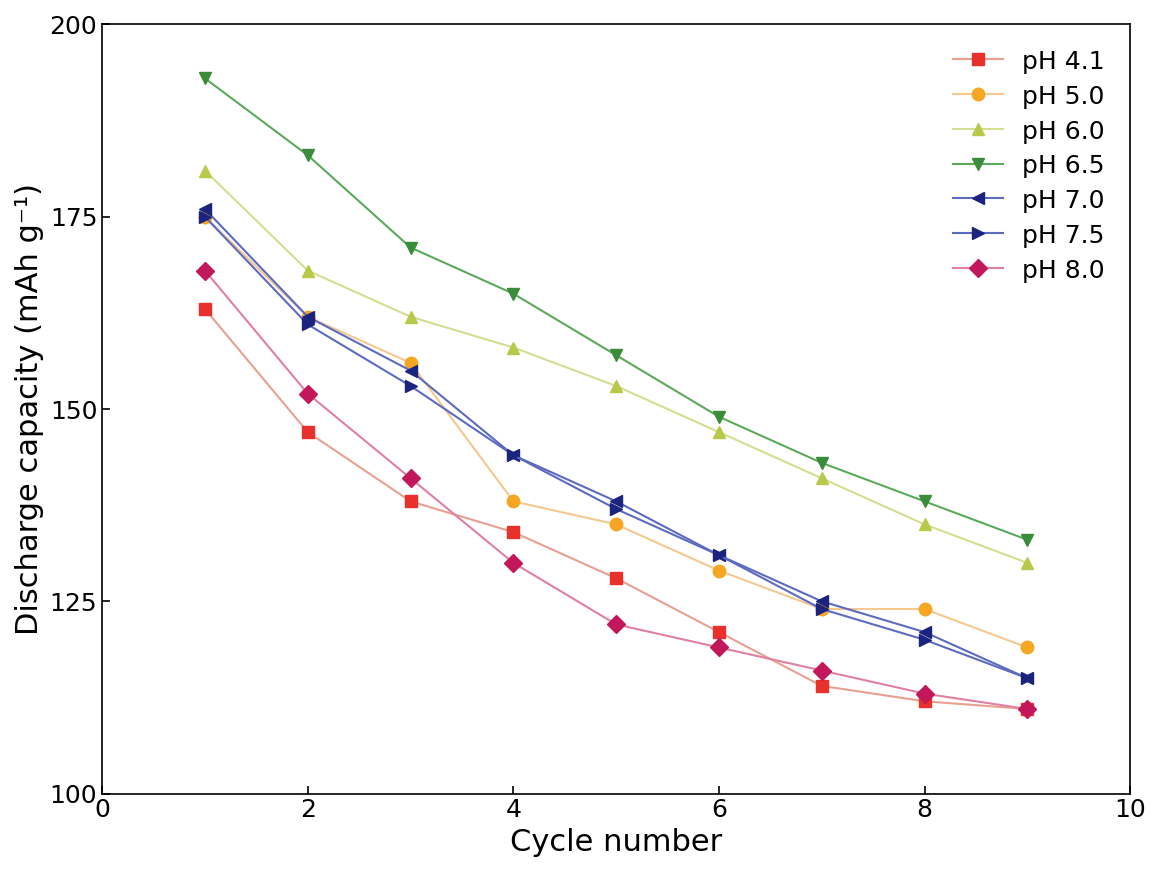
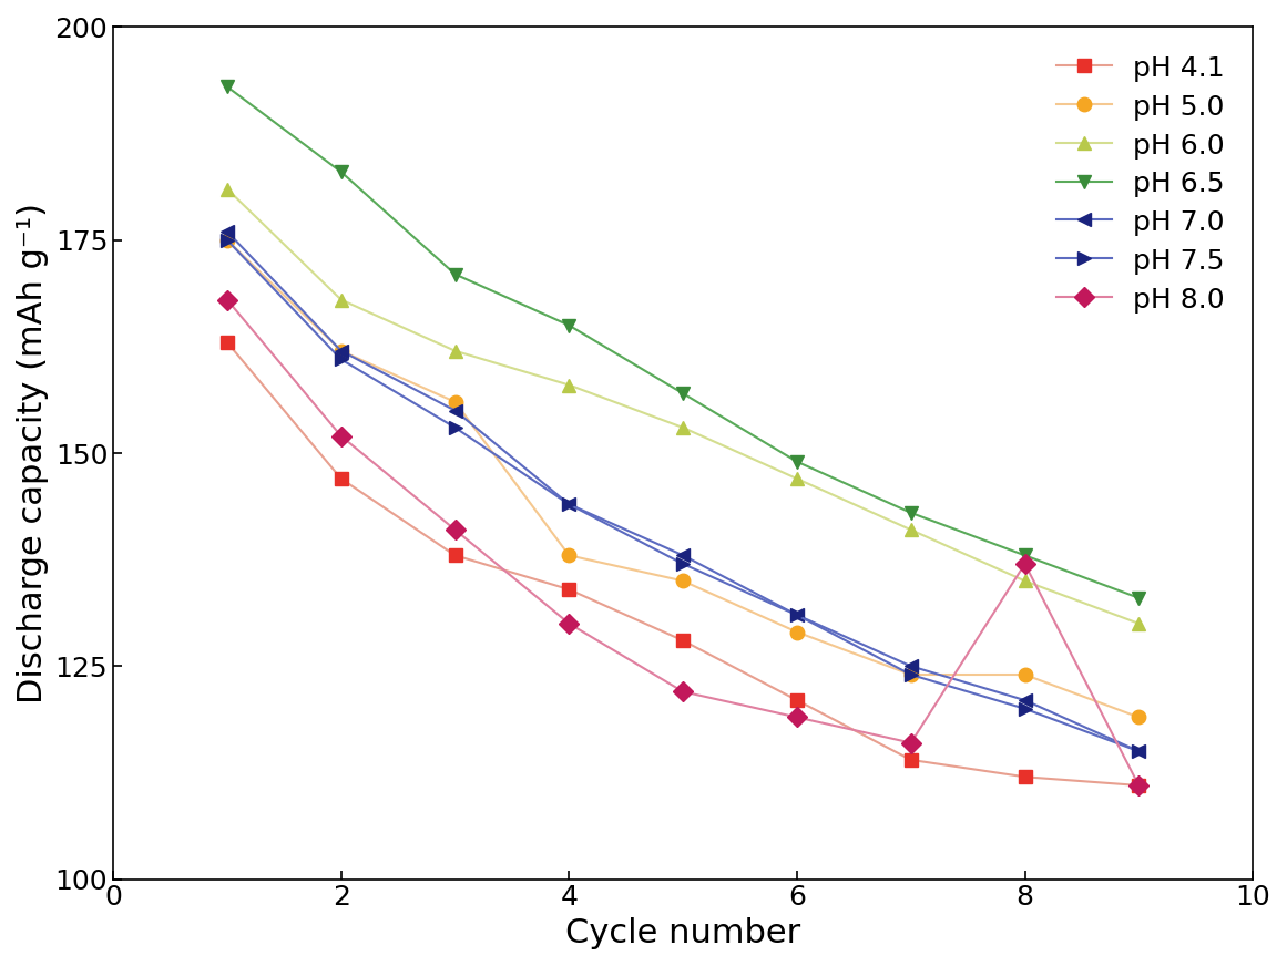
pH 8.0/8: 113 -> 137
